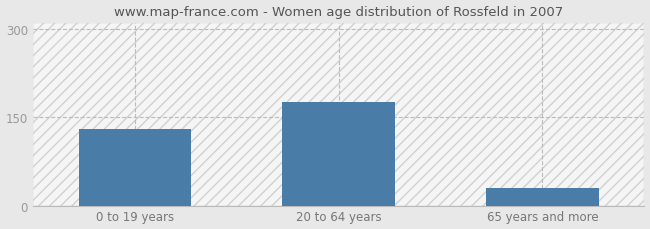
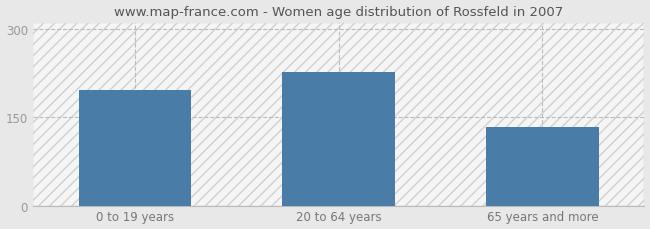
0 to 19 years: 130 -> 196
20 to 64 years: 175 -> 226
65 years and more: 30 -> 134
